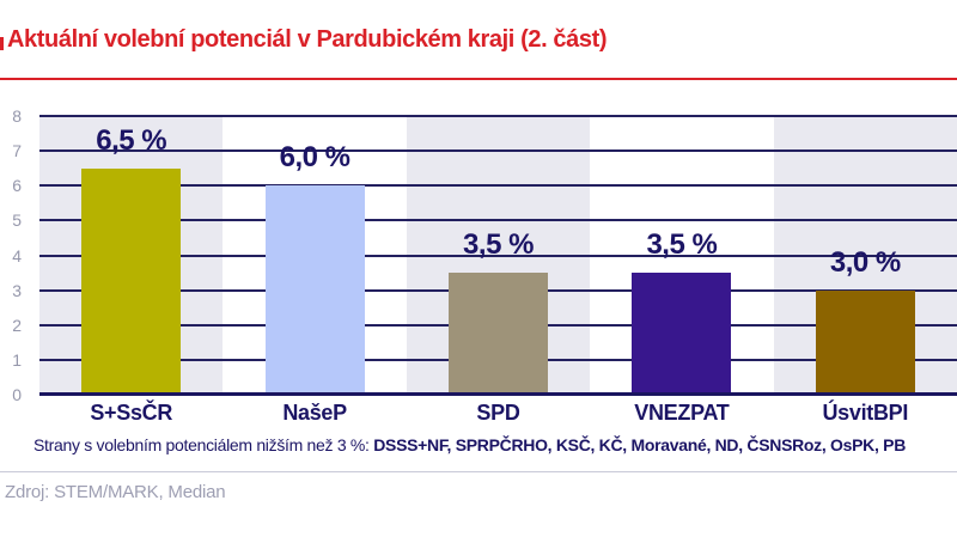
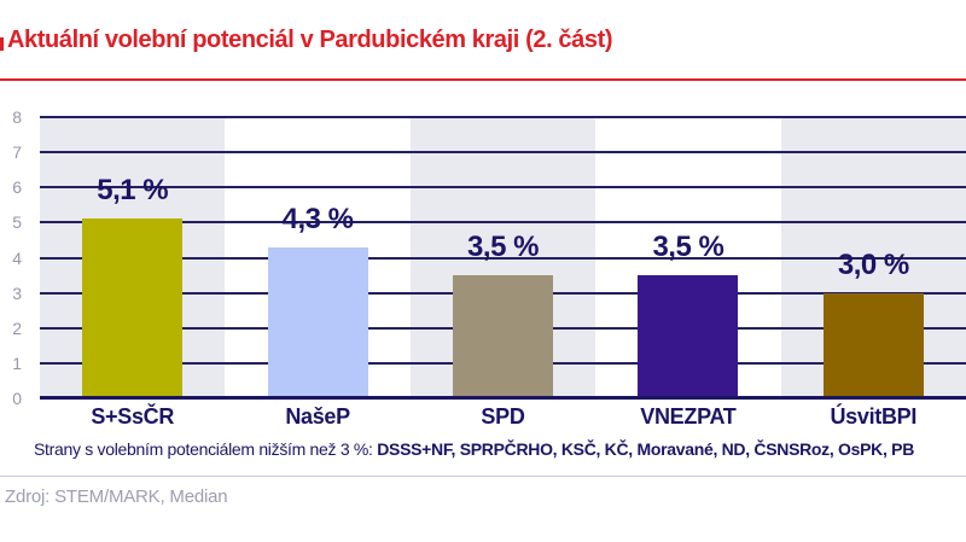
S+SsČR: 6,5 -> 5,1
NašeP: 6,0 -> 4,3
